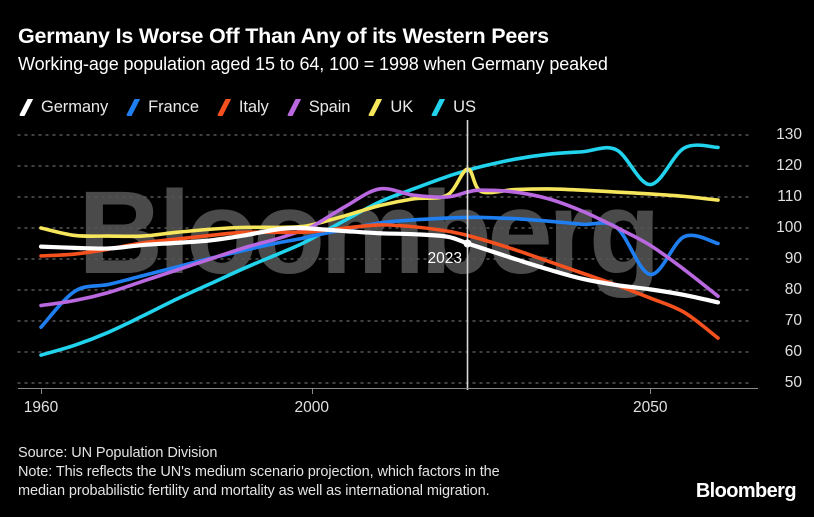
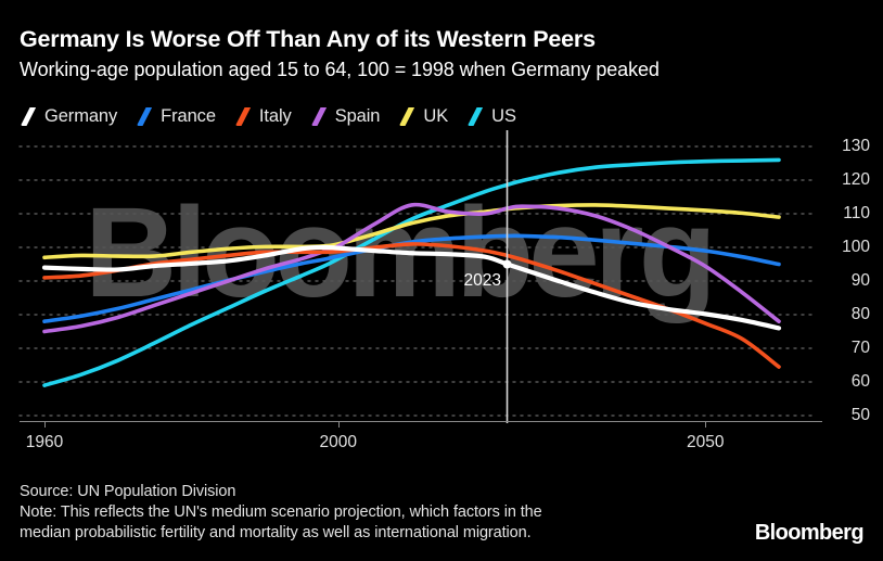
France/1960: 68 -> 78
UK/1960: 100 -> 97
UK/2023: 119 -> 111
France/2050: 85 -> 99
US/2050: 114 -> 126
